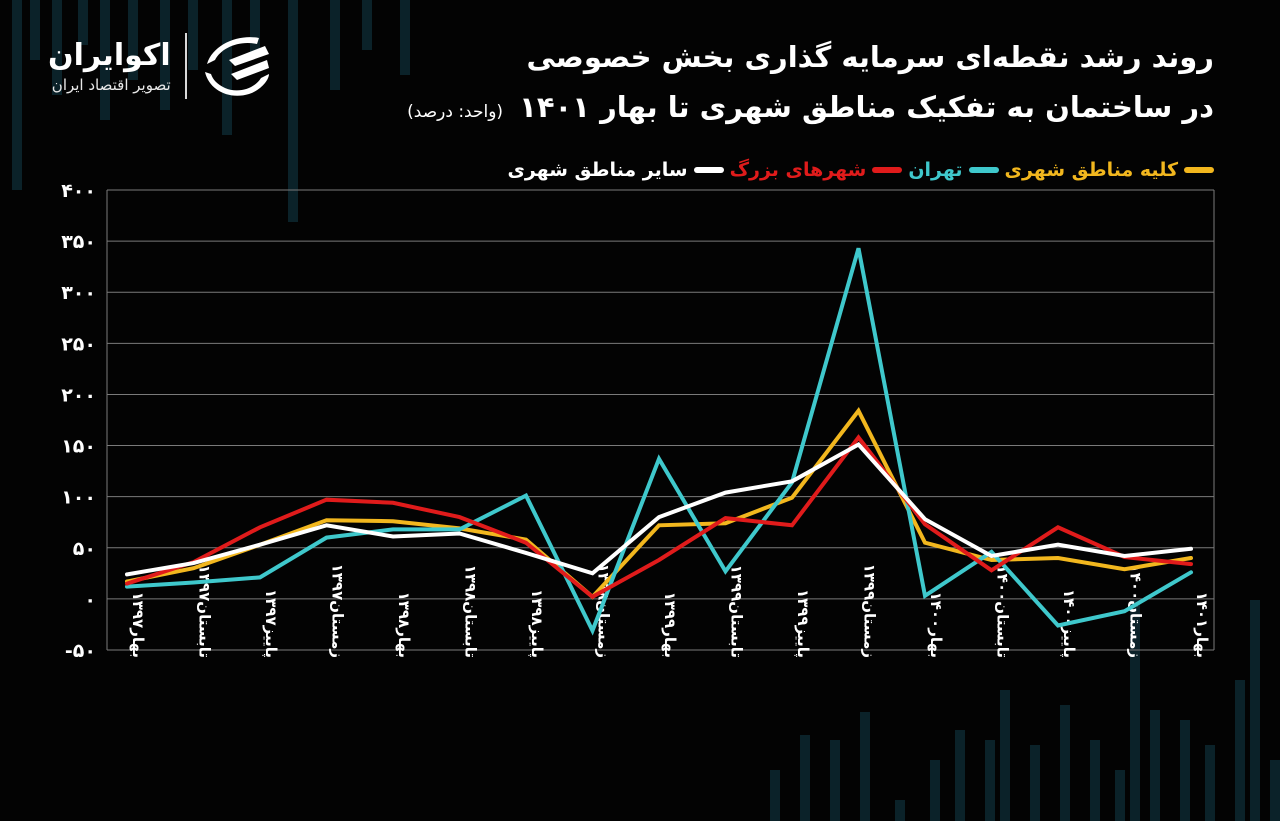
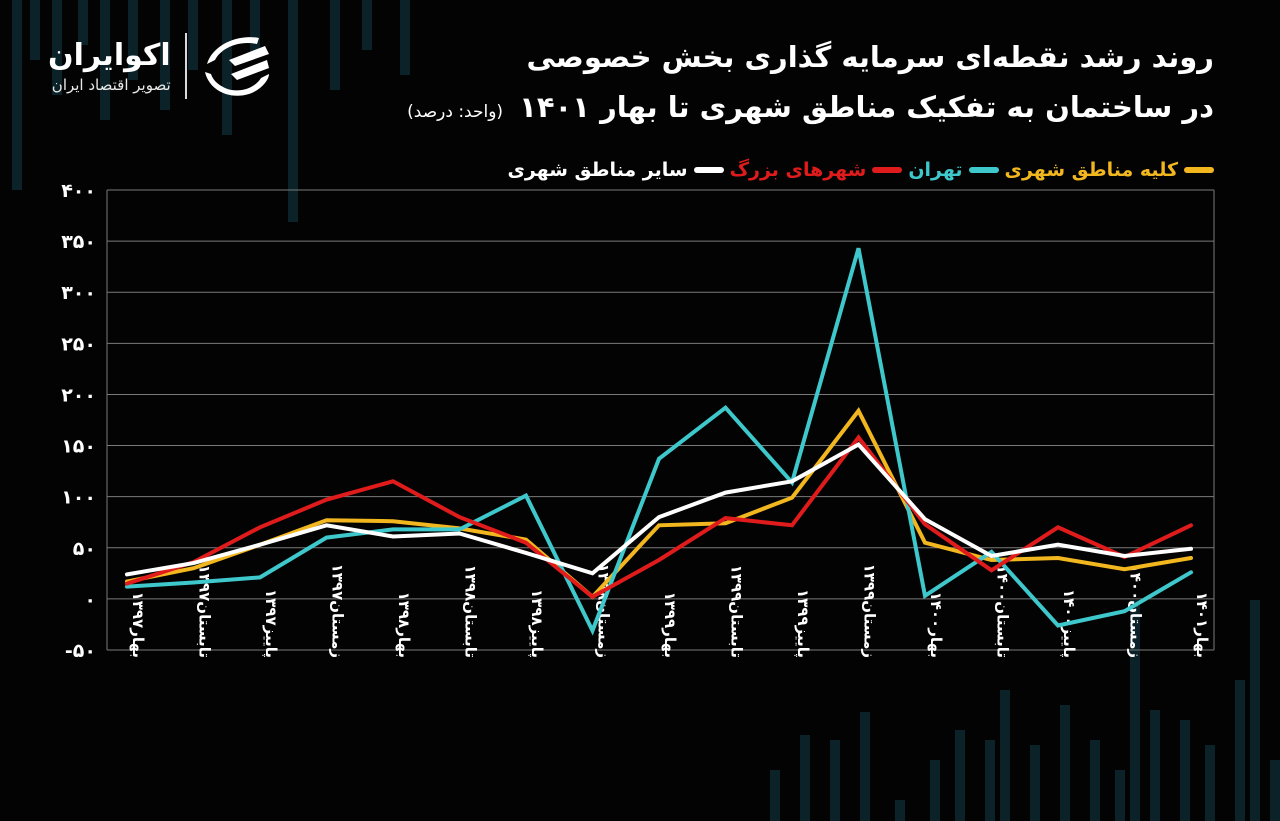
شهرهای بزرگ/بهار۱۳۹۸: 94 -> 115
تهران/تابستان۱۳۹۹: 27 -> 187
شهرهای بزرگ/بهار۱۴۰۱: 34 -> 72
